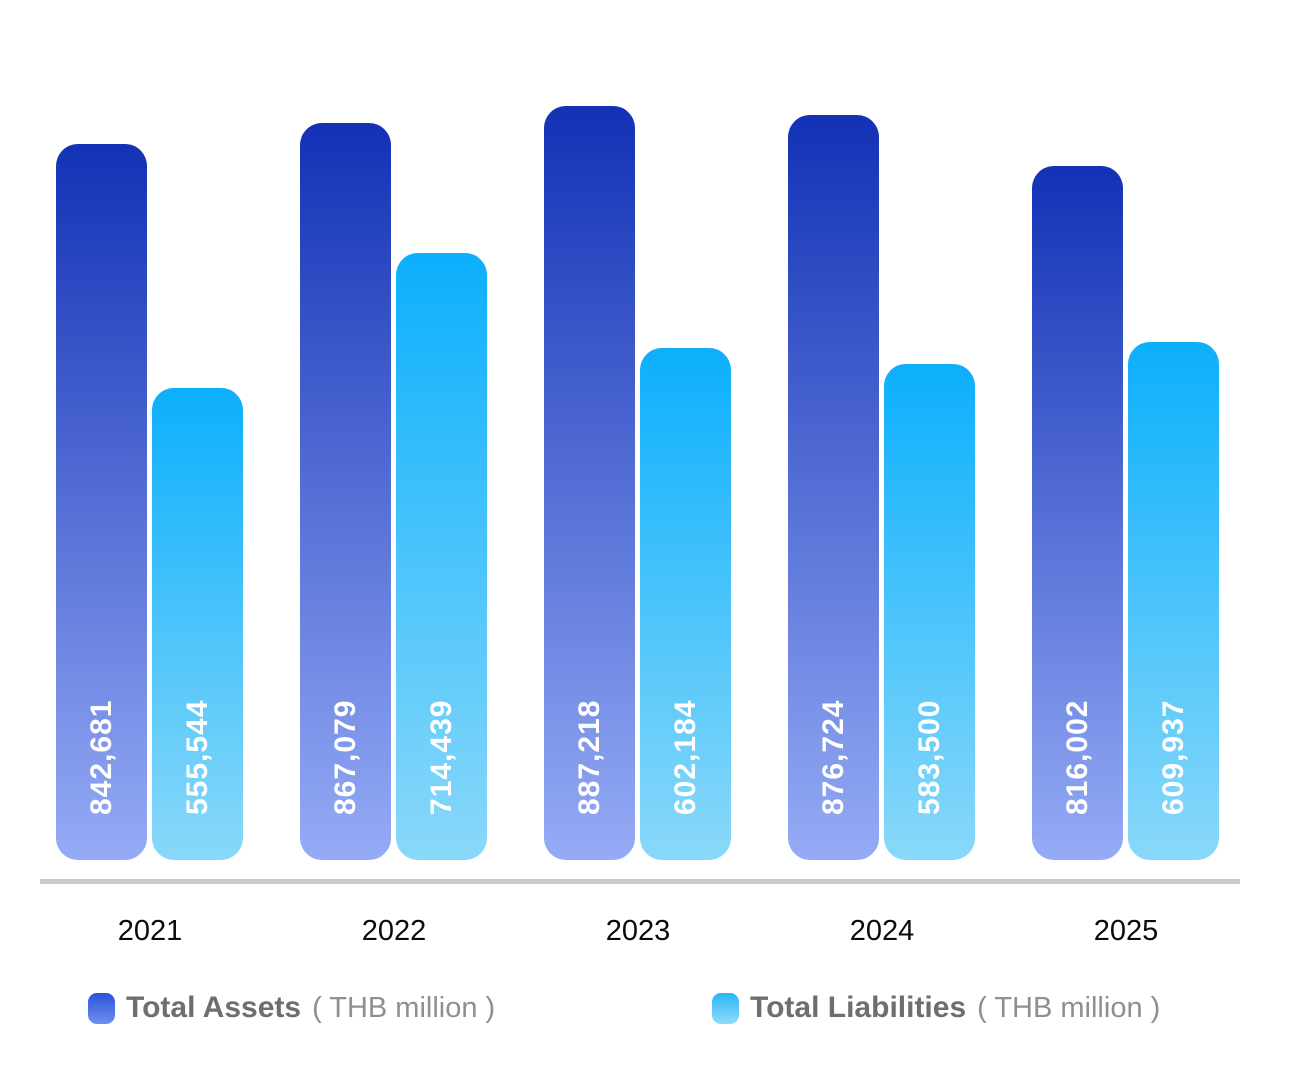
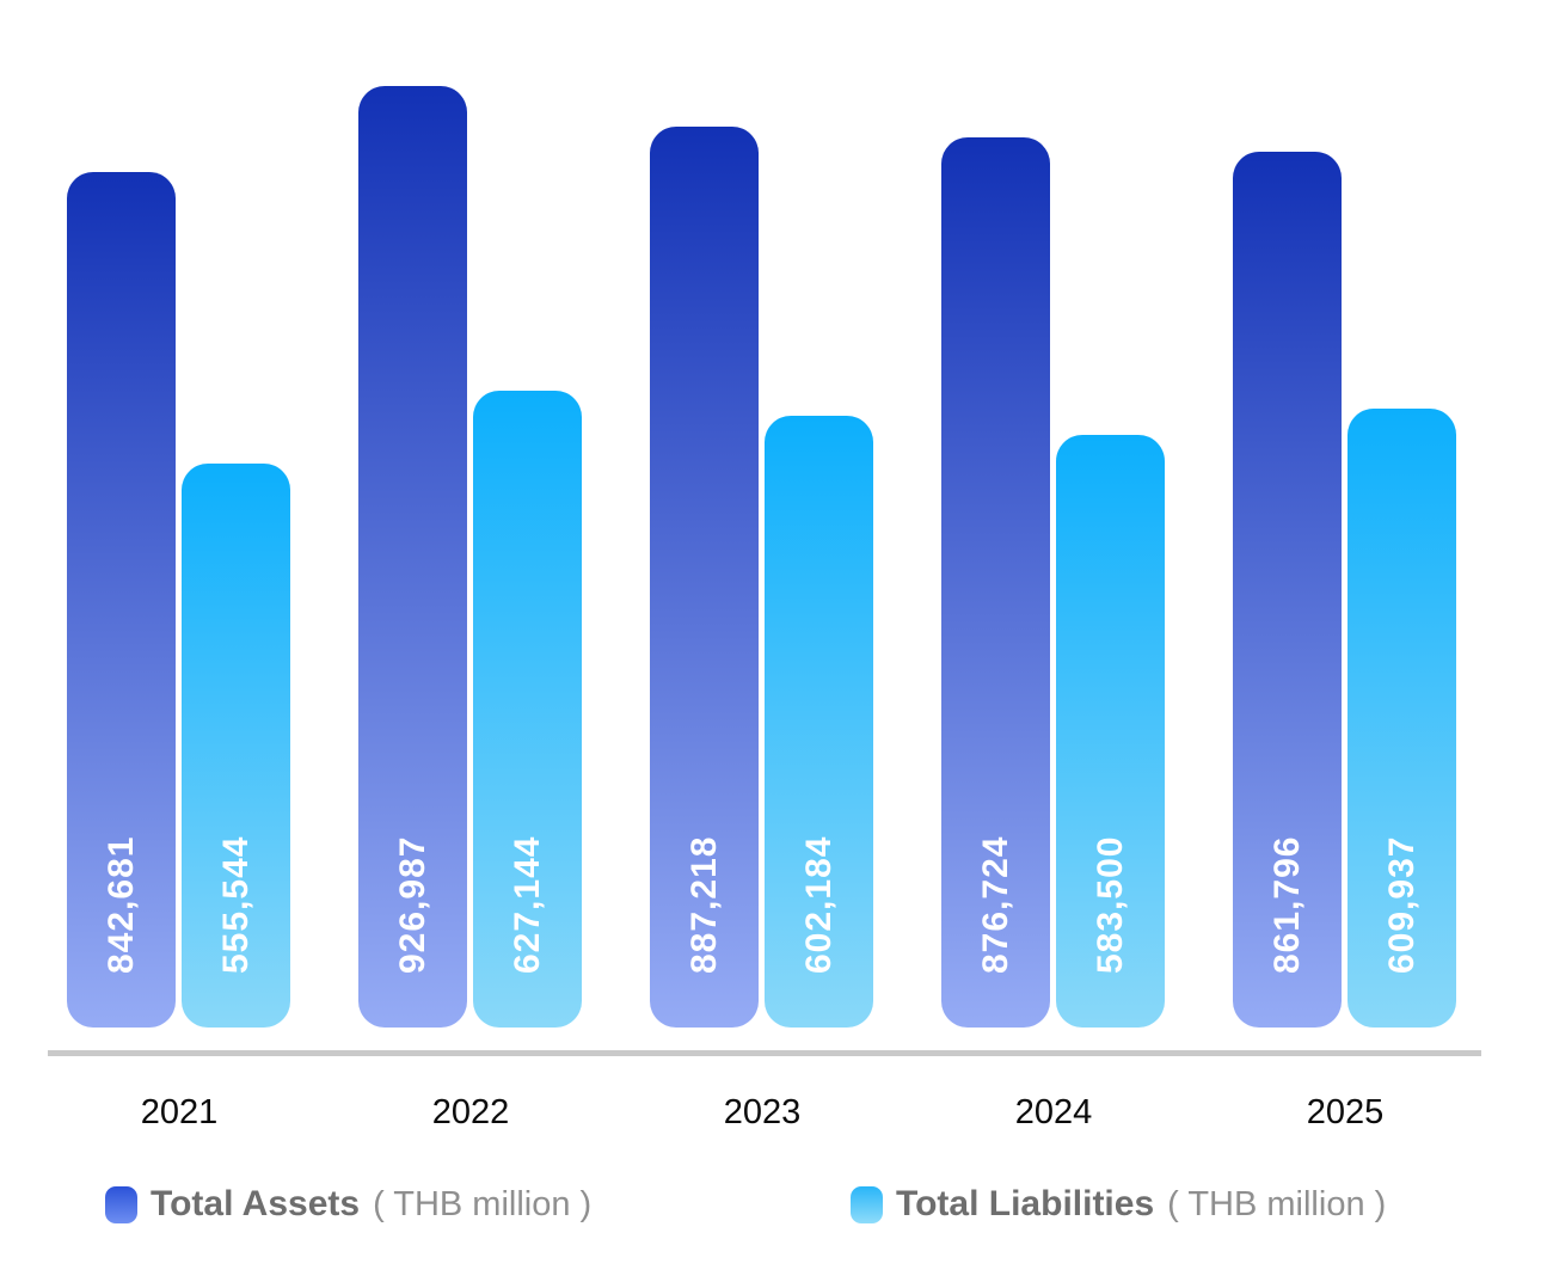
Total Assets/2022: 867,079 -> 926,987
Total Liabilities/2022: 714,439 -> 627,144
Total Assets/2025: 816,002 -> 861,796
